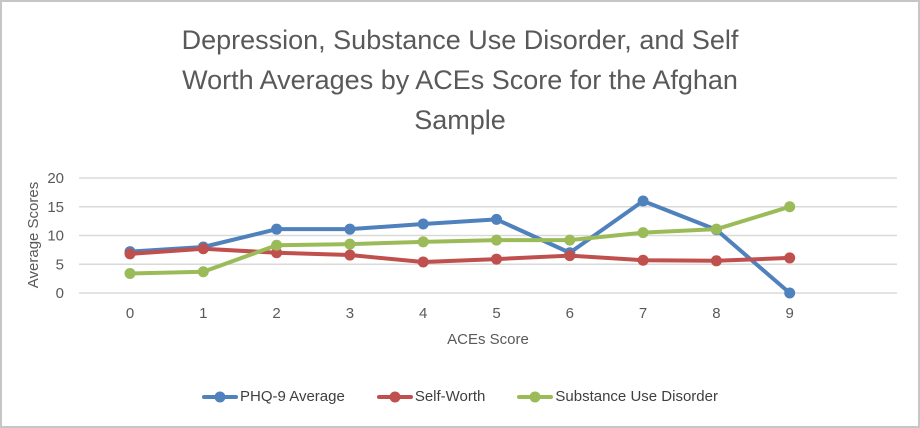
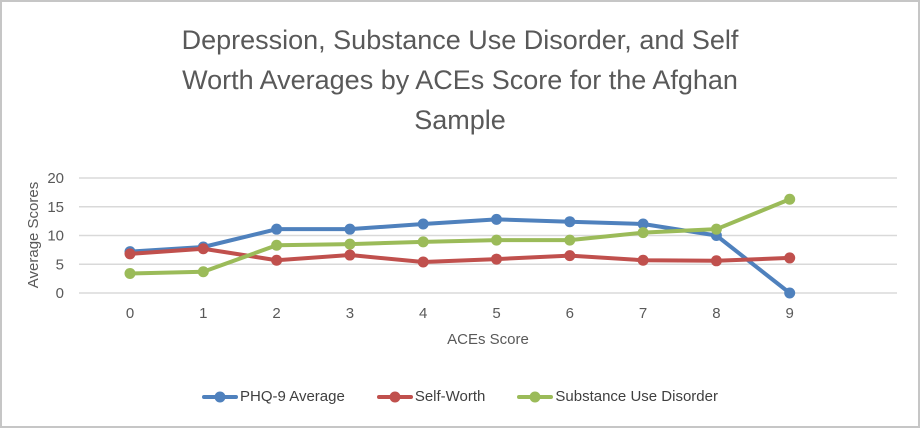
Self-Worth/2: 7 -> 6
PHQ-9 Average/6: 7 -> 12
PHQ-9 Average/7: 16 -> 12
PHQ-9 Average/8: 11 -> 10
Substance Use Disorder/9: 15 -> 16
